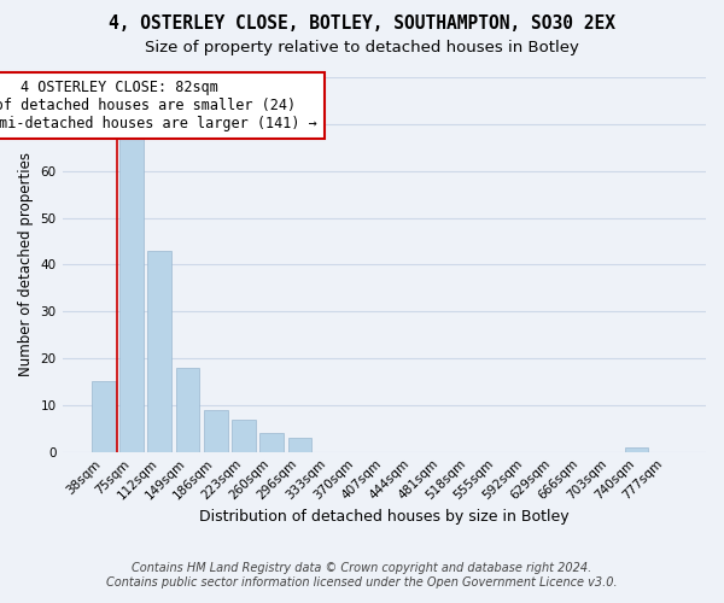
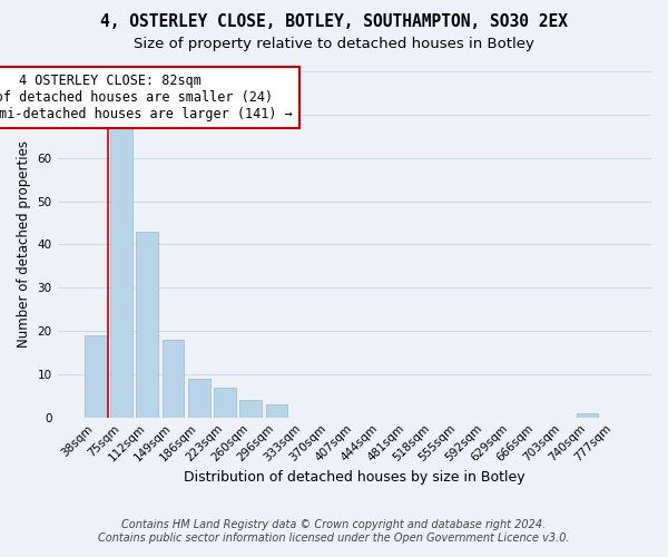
38sqm: 15 -> 19
